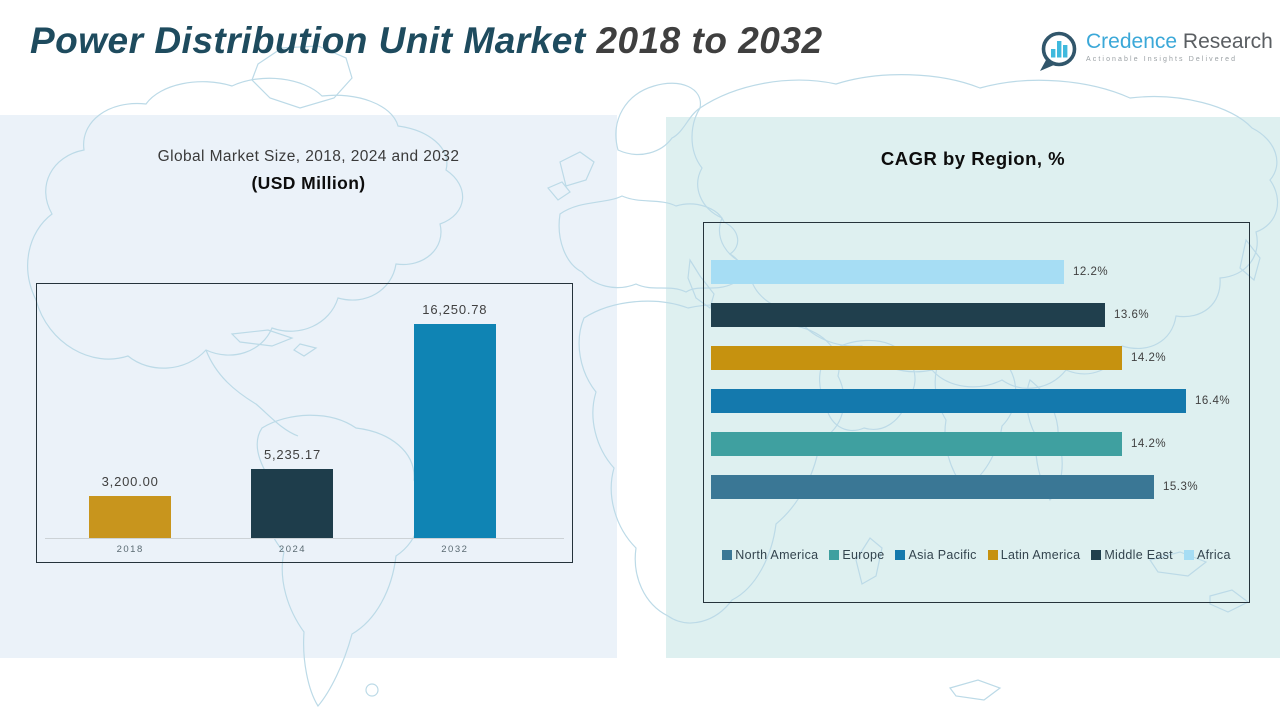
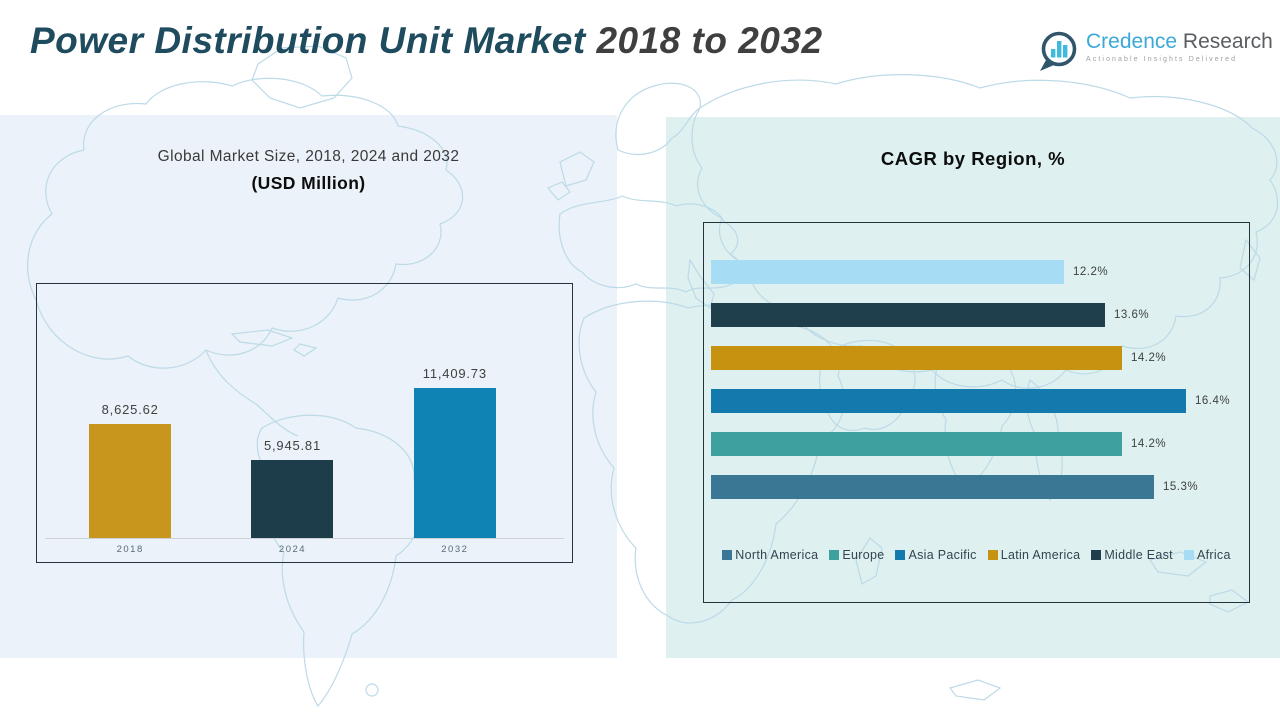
Global Market Size, 2018, 2024 and 2032/2018: 3,200.00 -> 8,625.62
Global Market Size, 2018, 2024 and 2032/2024: 5,235.17 -> 5,945.81
Global Market Size, 2018, 2024 and 2032/2032: 16,250.78 -> 11,409.73
